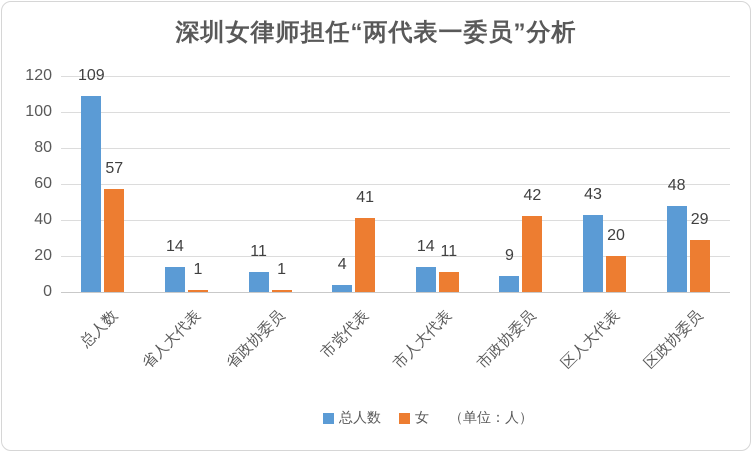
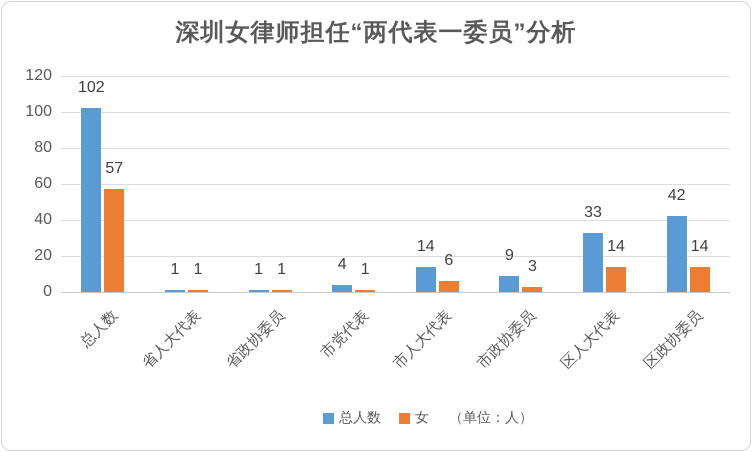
总人数/总人数: 109 -> 102
总人数/省人大代表: 14 -> 1
总人数/省政协委员: 11 -> 1
女/市党代表: 41 -> 1
女/市人大代表: 11 -> 6
女/市政协委员: 42 -> 3
总人数/区人大代表: 43 -> 33
女/区人大代表: 20 -> 14
总人数/区政协委员: 48 -> 42
女/区政协委员: 29 -> 14
